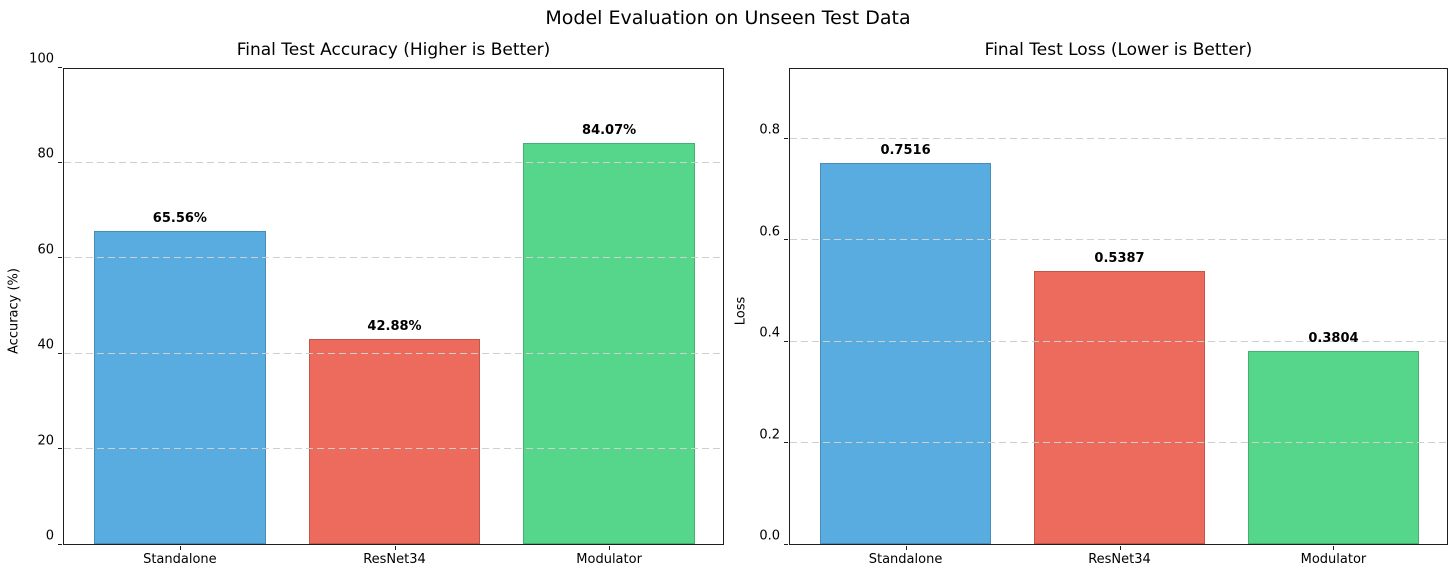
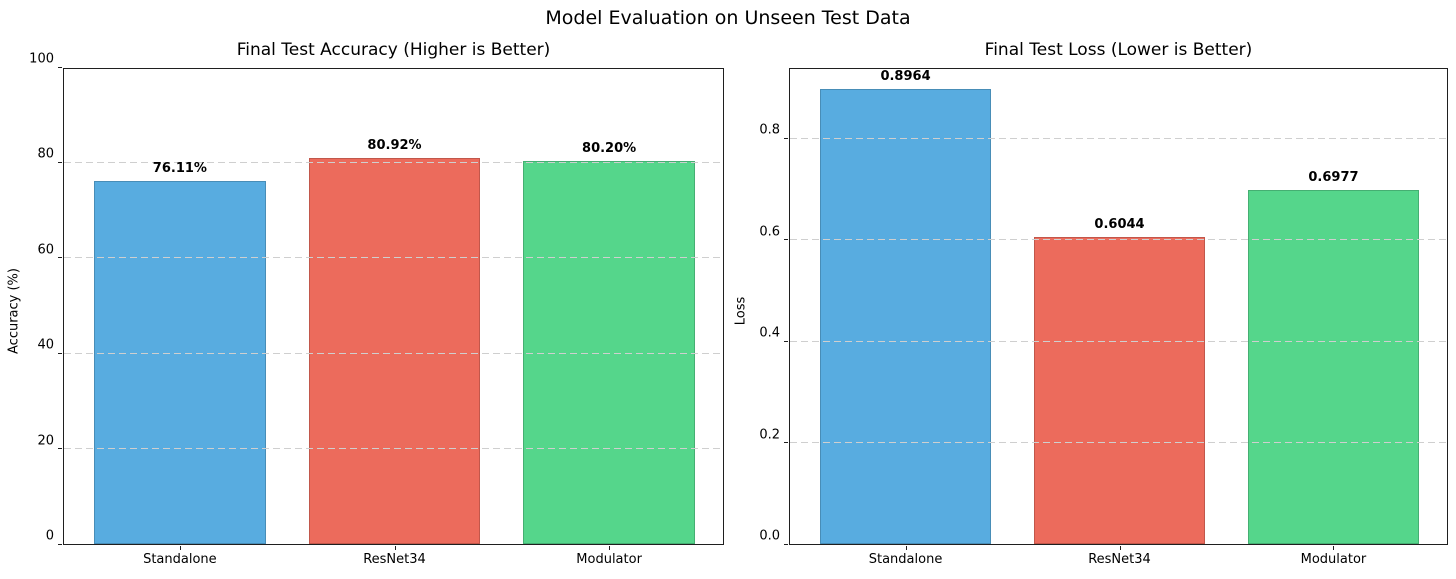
Final Test Accuracy (Higher is Better)/Standalone: 65.56% -> 76.11%
Final Test Accuracy (Higher is Better)/ResNet34: 42.88% -> 80.92%
Final Test Accuracy (Higher is Better)/Modulator: 84.07% -> 80.20%
Final Test Loss (Lower is Better)/Standalone: 0.7516 -> 0.8964
Final Test Loss (Lower is Better)/ResNet34: 0.5387 -> 0.6044
Final Test Loss (Lower is Better)/Modulator: 0.3804 -> 0.6977
